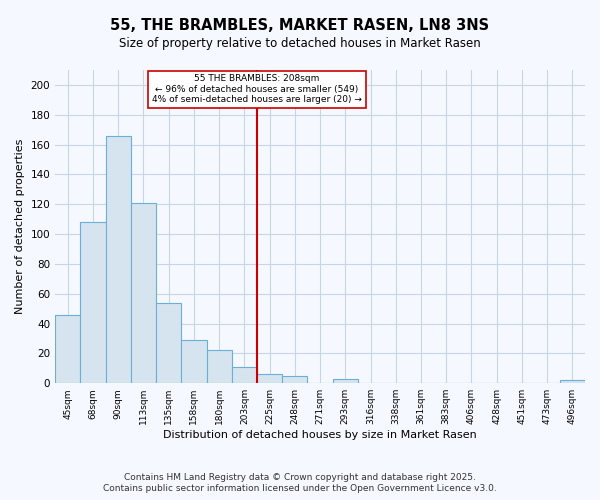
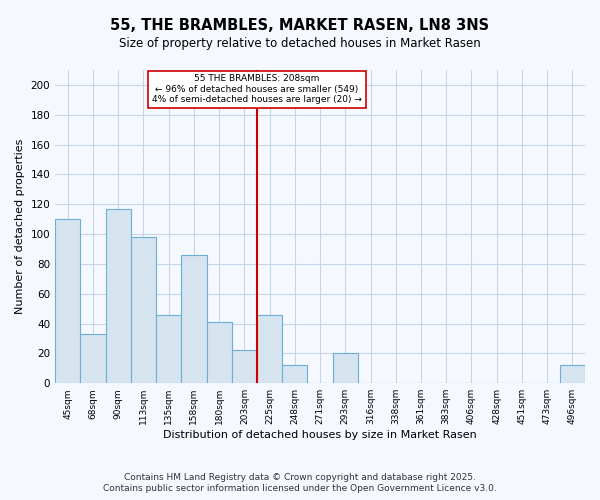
45sqm: 46 -> 110
68sqm: 108 -> 33
90sqm: 166 -> 117
113sqm: 121 -> 98
135sqm: 54 -> 46
158sqm: 29 -> 86
180sqm: 22 -> 41
203sqm: 11 -> 22
225sqm: 6 -> 46
248sqm: 5 -> 12
293sqm: 3 -> 20
496sqm: 2 -> 12
